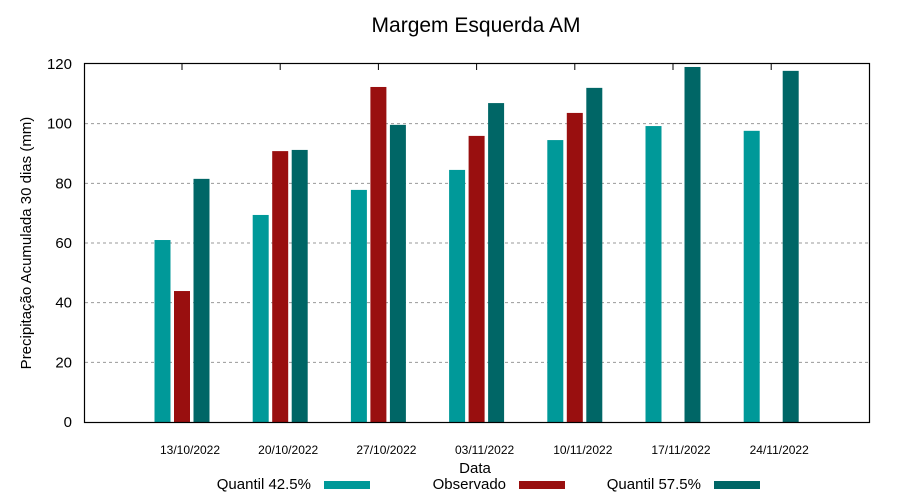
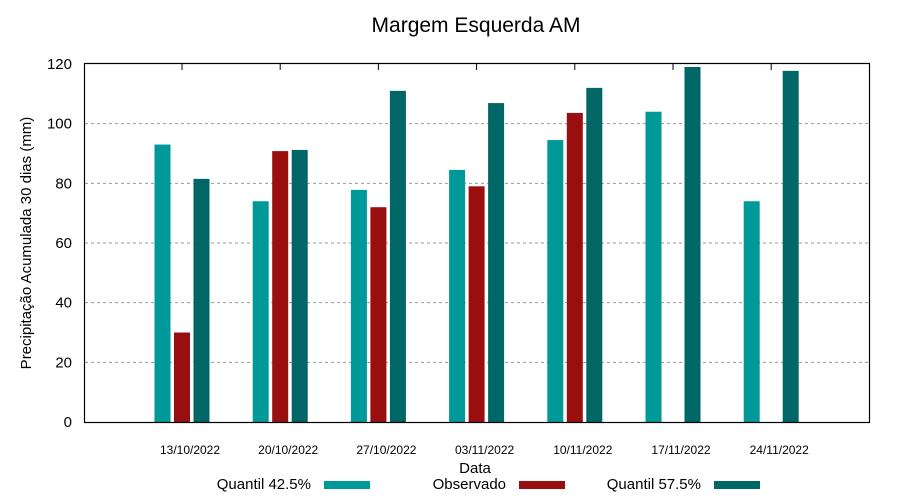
Quantil 42.5%/13/10/2022: 61 -> 93
Observado/13/10/2022: 44 -> 30
Quantil 42.5%/20/10/2022: 69 -> 74
Observado/27/10/2022: 112 -> 72
Quantil 57.5%/27/10/2022: 100 -> 111
Observado/03/11/2022: 96 -> 79
Quantil 42.5%/17/11/2022: 99 -> 104
Quantil 42.5%/24/11/2022: 98 -> 74
